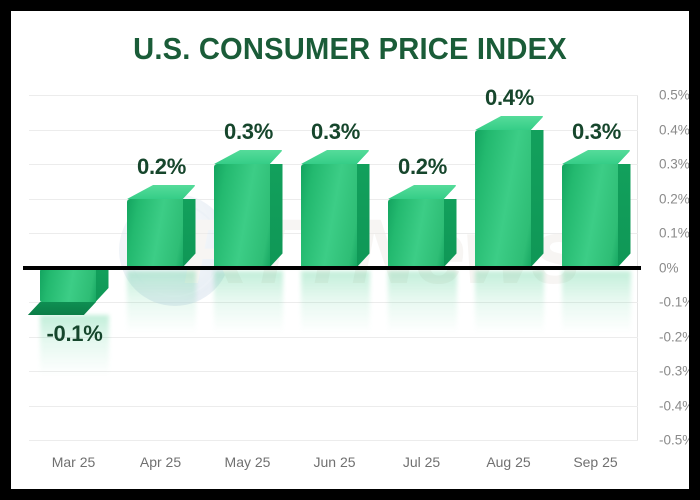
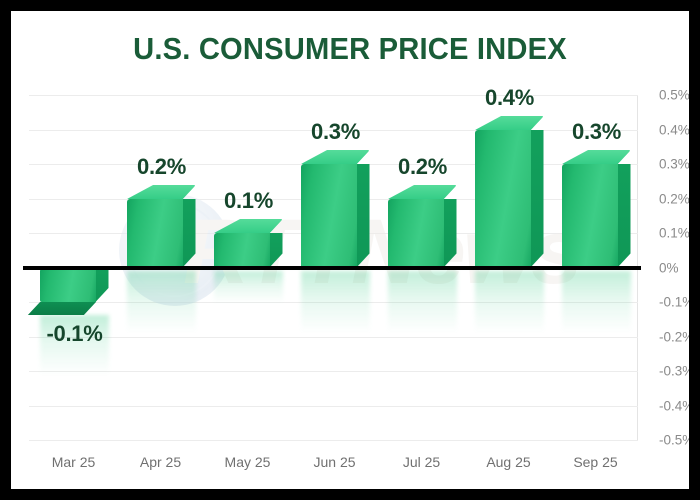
May 25: 0.3% -> 0.1%
